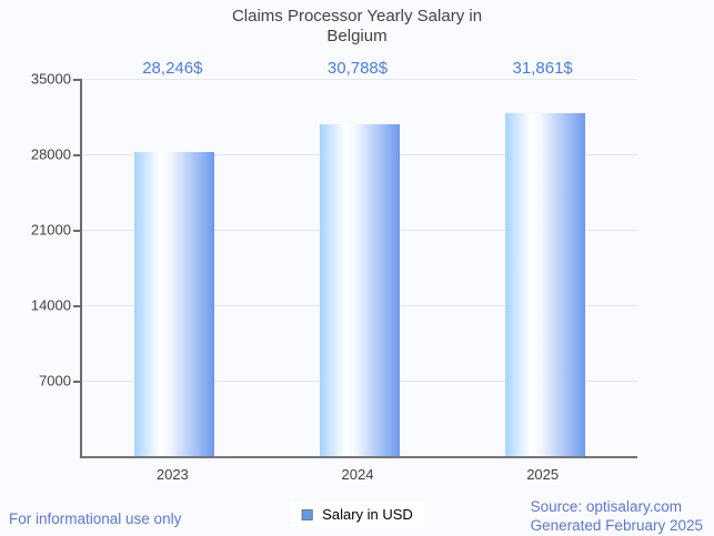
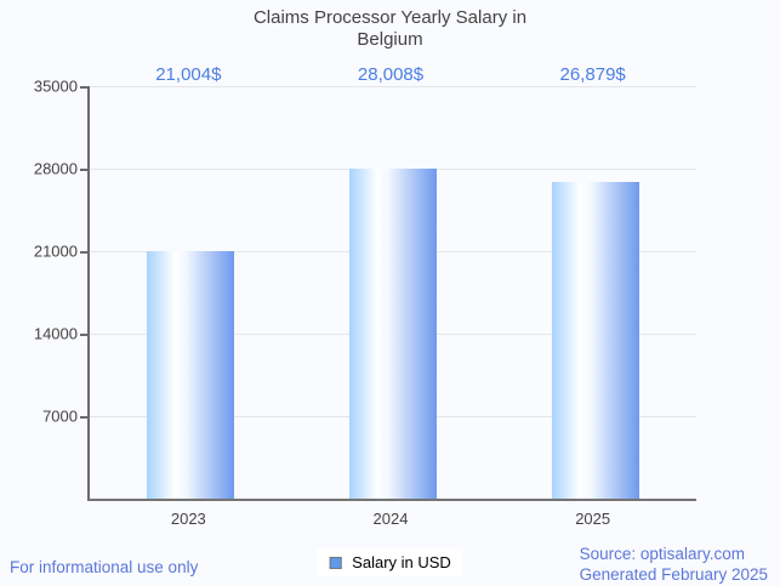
2023: 28,246 -> 21,004
2024: 30,788 -> 28,008
2025: 31,861 -> 26,879
